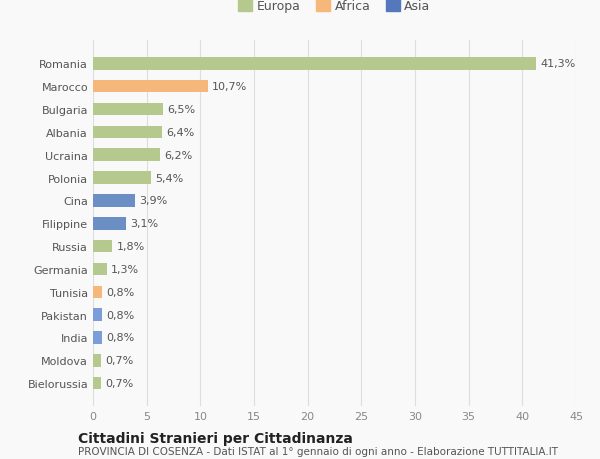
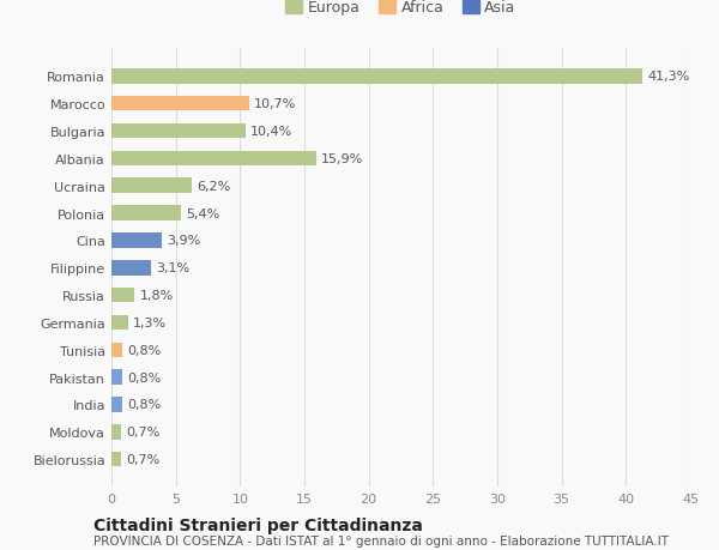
Bulgaria: 6,5% -> 10,4%
Albania: 6,4% -> 15,9%
